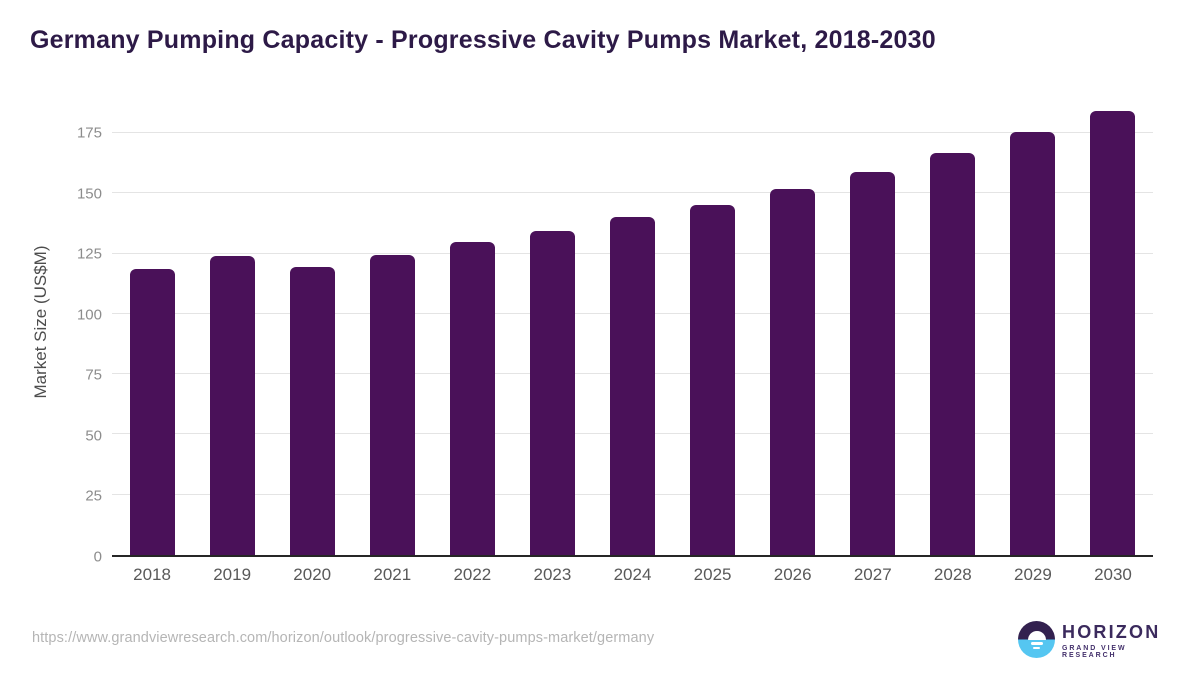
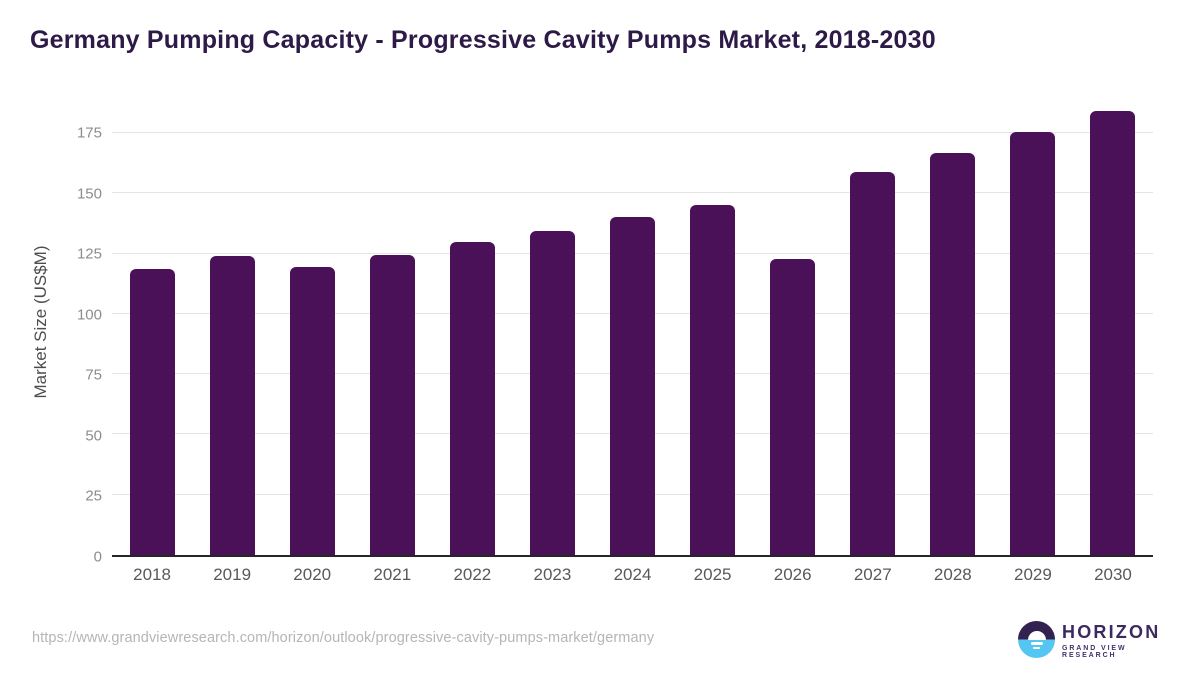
2026: 152 -> 123
